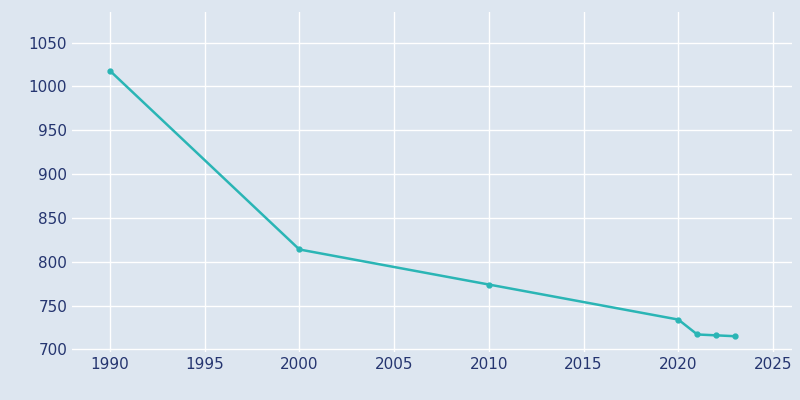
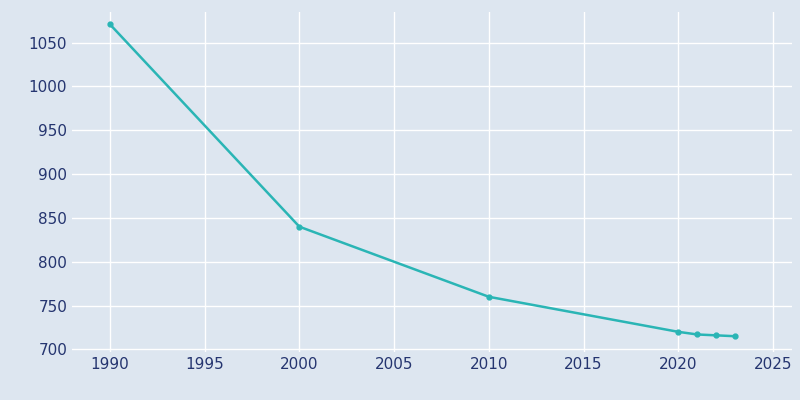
1990: 1018 -> 1071
2000: 814 -> 840
2010: 774 -> 760
2020: 734 -> 720
